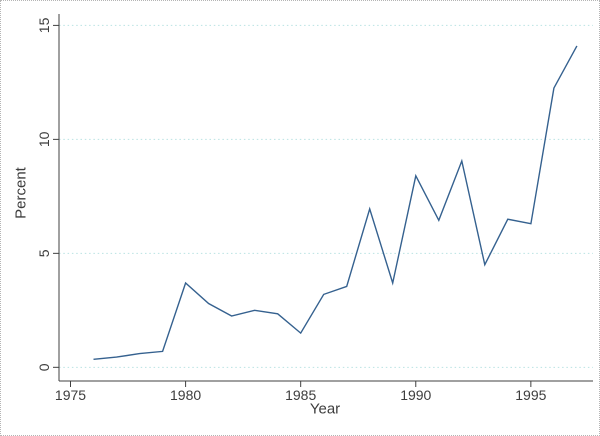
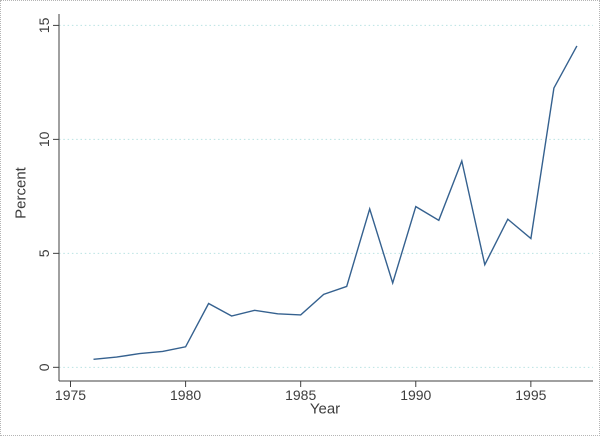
1980: 3.7 -> 0.9
1985: 1.5 -> 2.3
1990: 8.4 -> 7.0
1995: 6.3 -> 5.7
